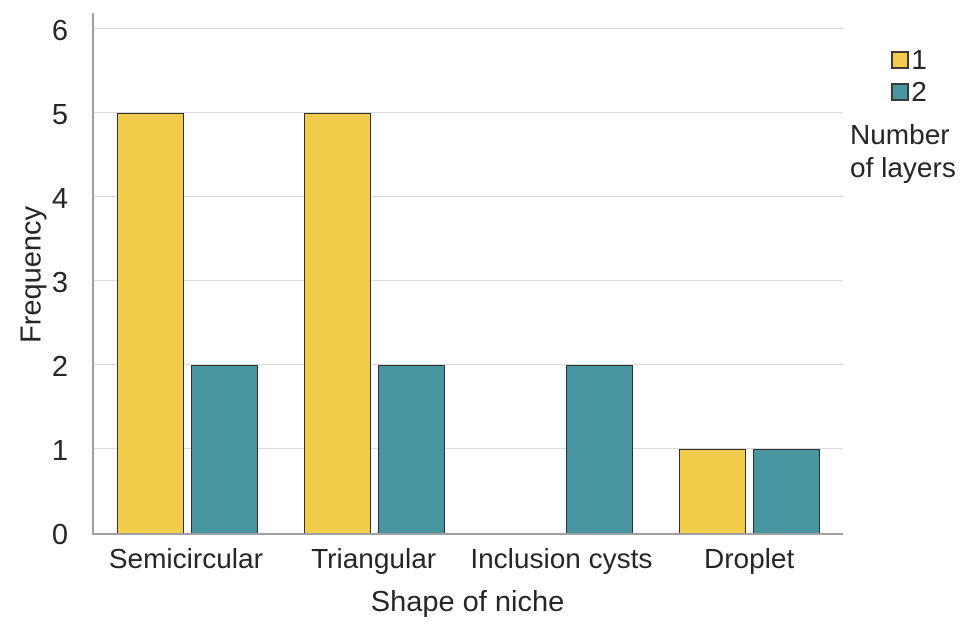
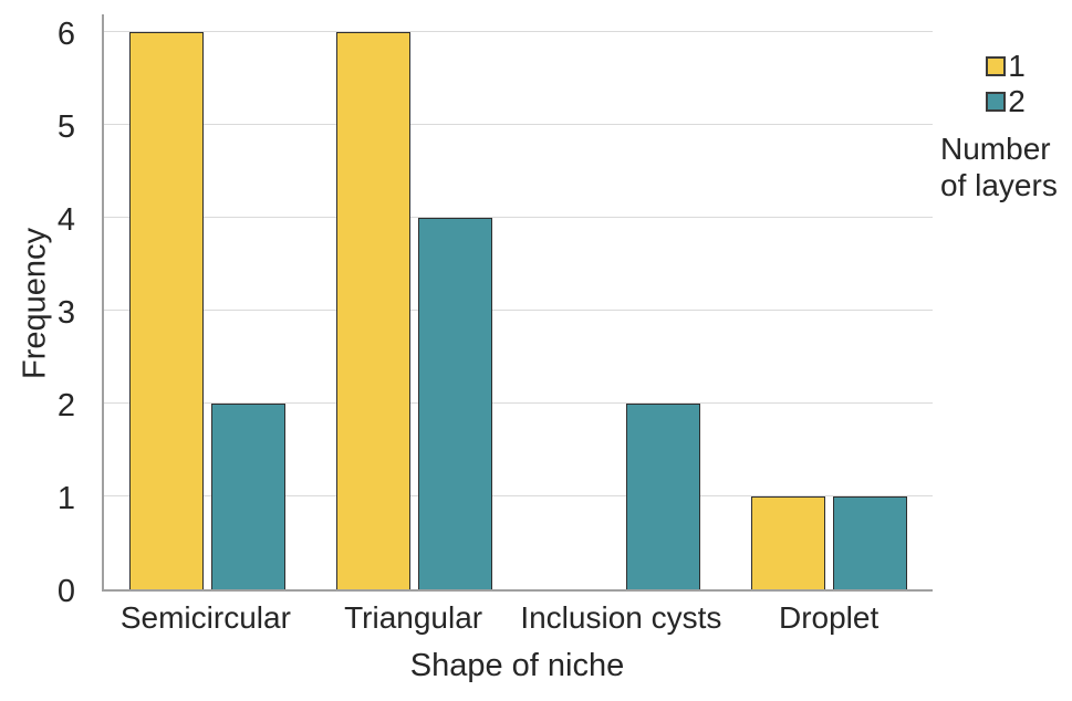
1/Semicircular: 5 -> 6
1/Triangular: 5 -> 6
2/Triangular: 2 -> 4
